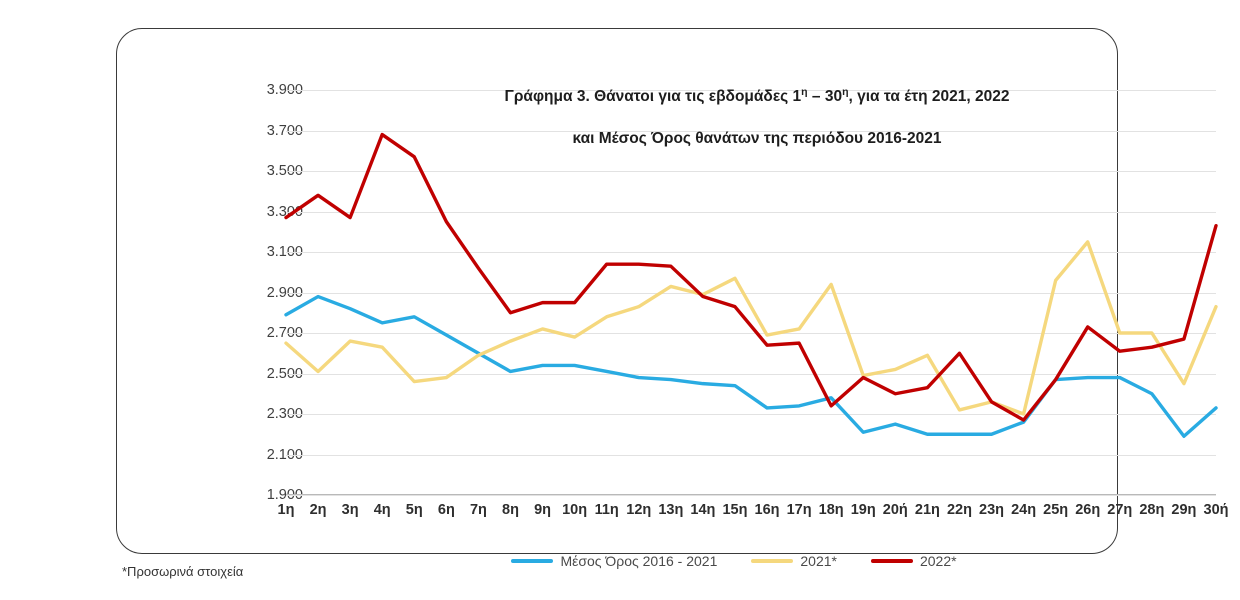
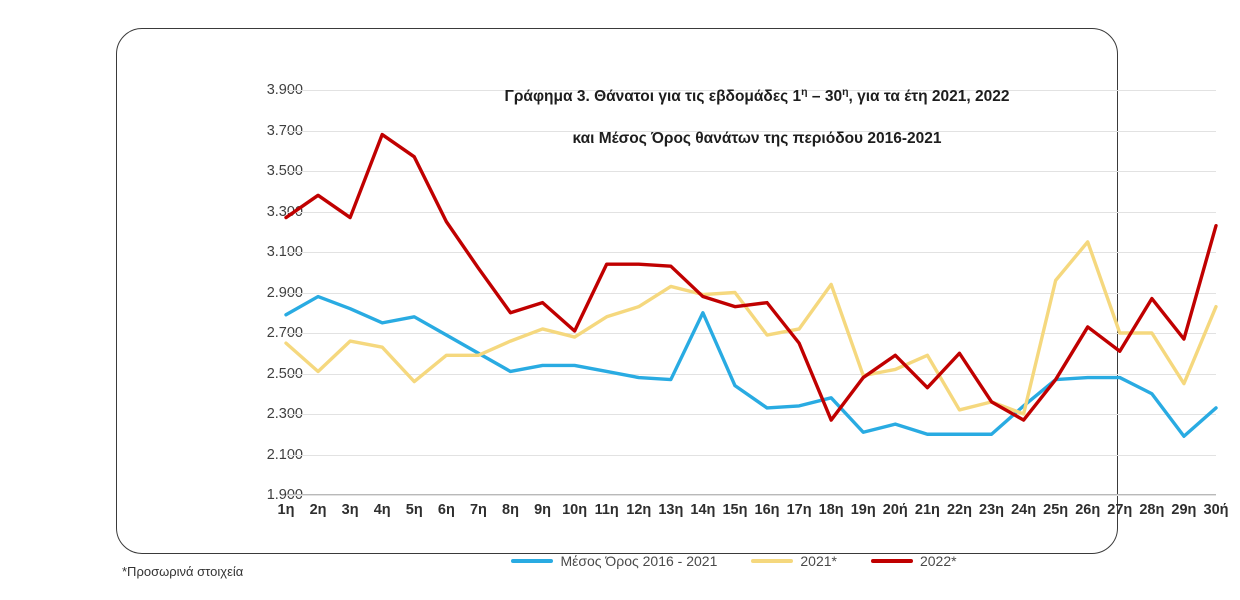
2021*/6η: 2480 -> 2590
2022*/10η: 2850 -> 2710
Μέσος Όρος 2016 - 2021/14η: 2450 -> 2800
2021*/15η: 2970 -> 2900
2022*/16η: 2640 -> 2850
2022*/18η: 2340 -> 2270
2022*/20ή: 2400 -> 2590
Μέσος Όρος 2016 - 2021/24η: 2260 -> 2340
2022*/28η: 2630 -> 2870
